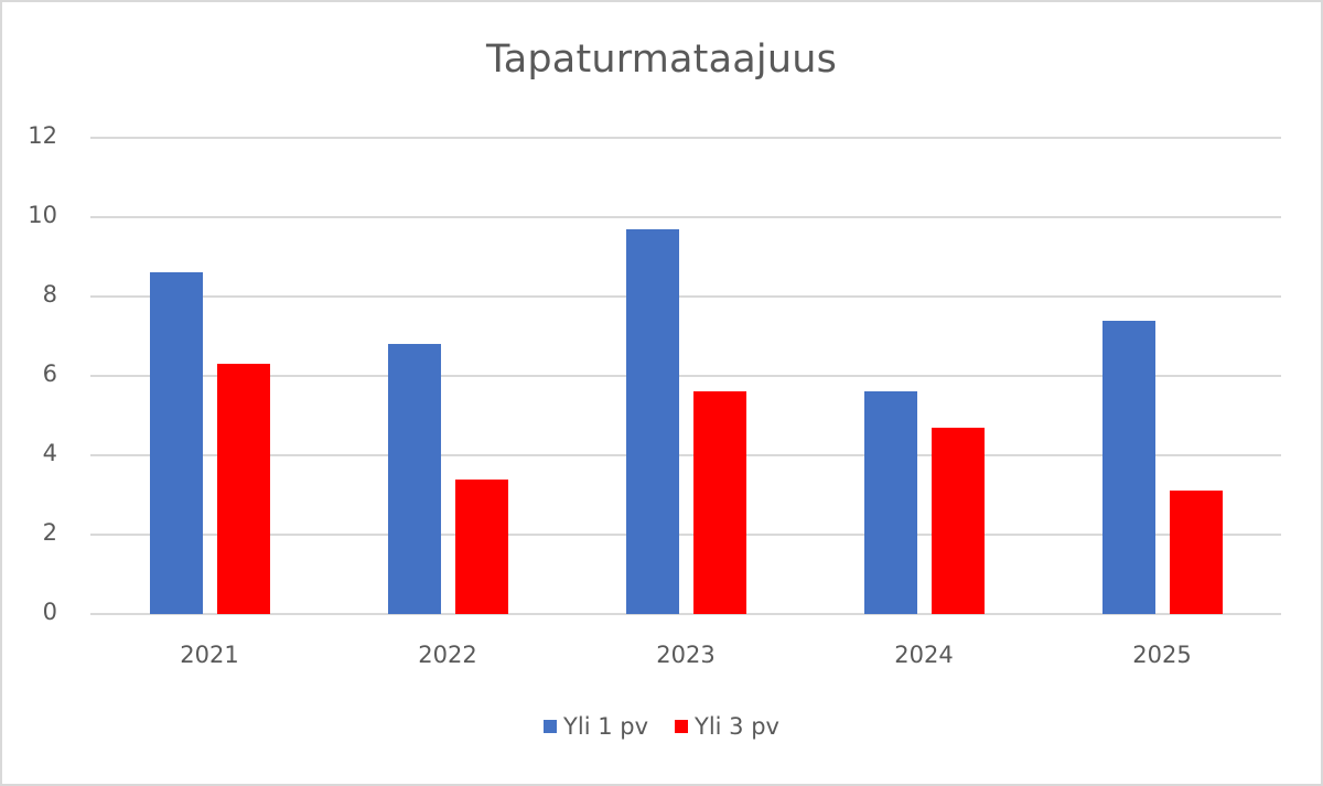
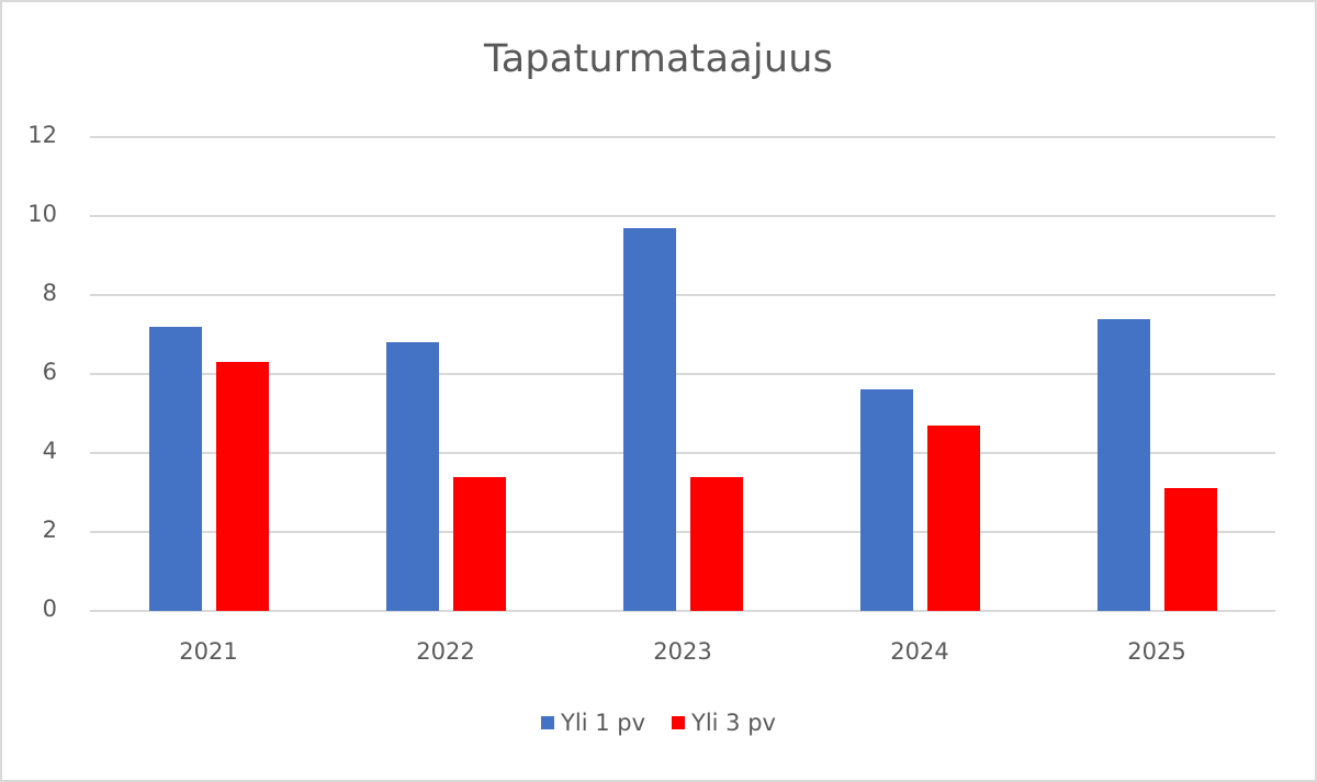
Yli 1 pv/2021: 8.6 -> 7.2
Yli 3 pv/2023: 5.6 -> 3.4
